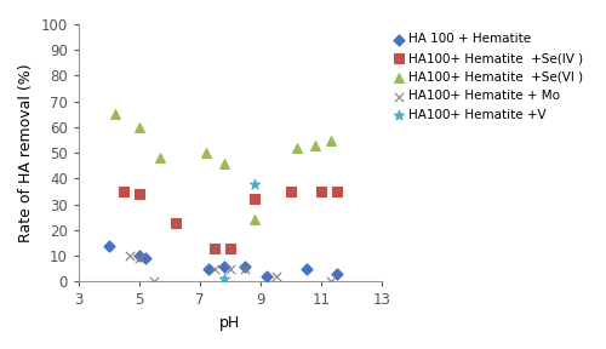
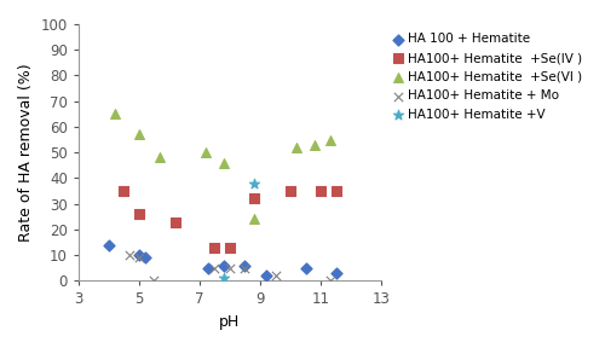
HA100+ Hematite +Se(IV )/5: 34 -> 26
HA100+ Hematite +Se(VI )/5: 60 -> 57
